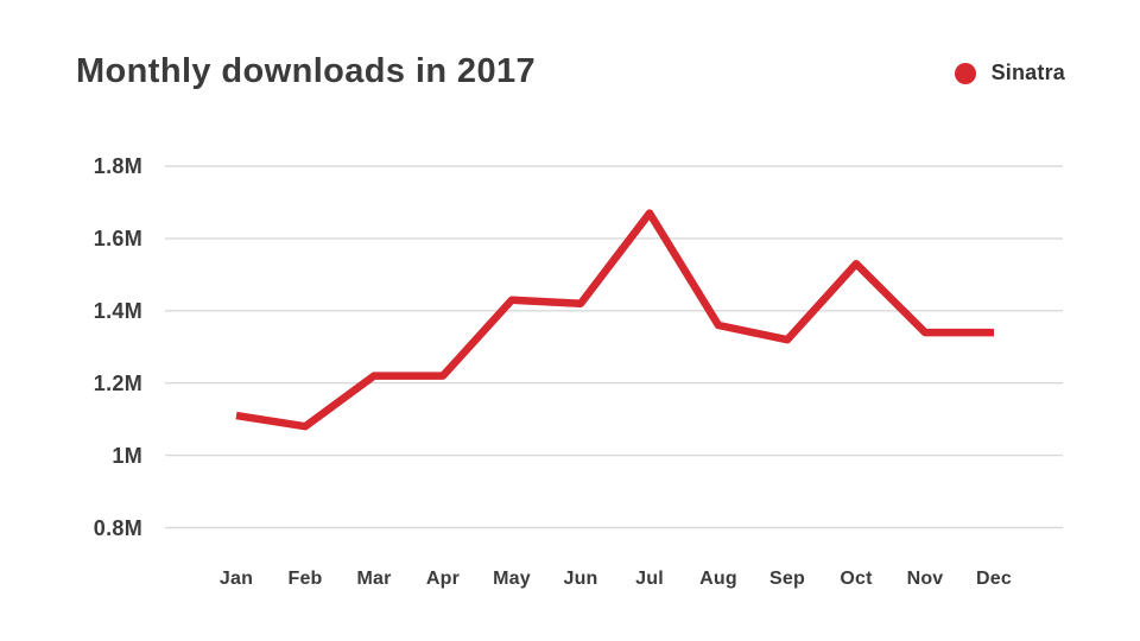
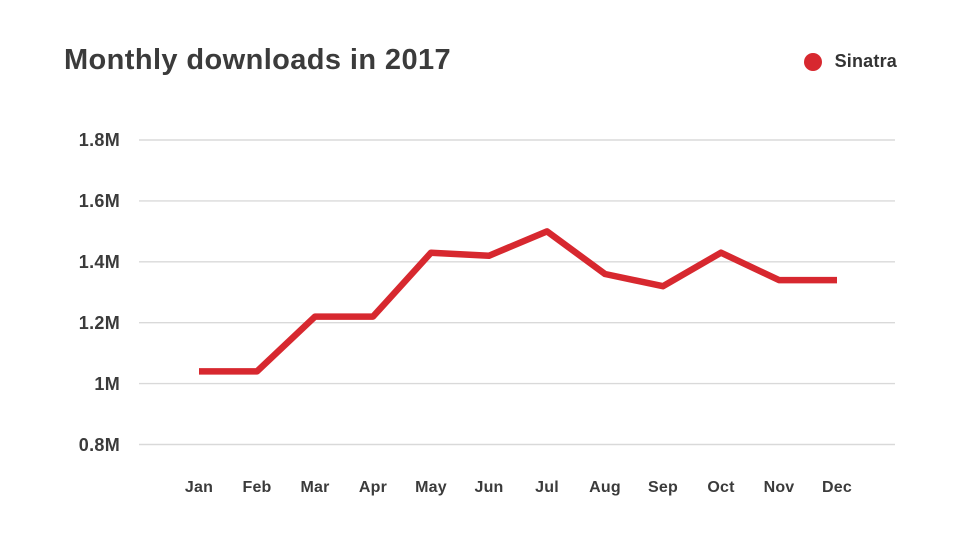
Jan: 1.11M -> 1.04M
Feb: 1.08M -> 1.04M
Jul: 1.67M -> 1.50M
Oct: 1.53M -> 1.43M
